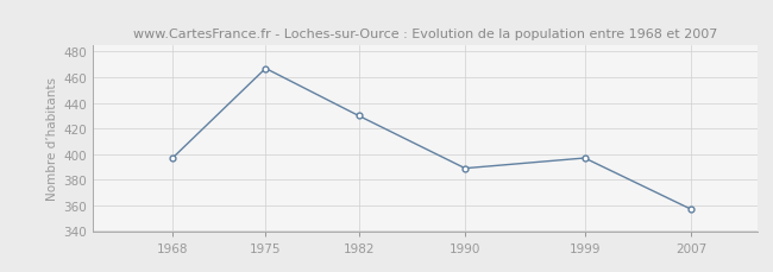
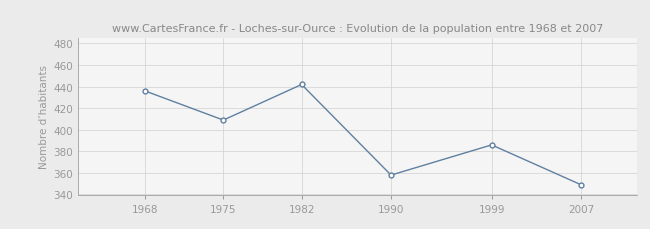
1968: 397 -> 436
1975: 467 -> 409
1982: 430 -> 442
1990: 389 -> 358
1999: 397 -> 386
2007: 357 -> 349
